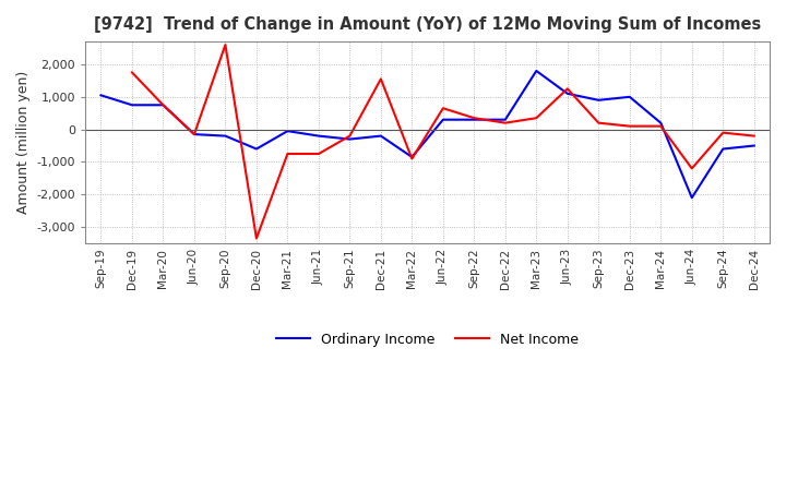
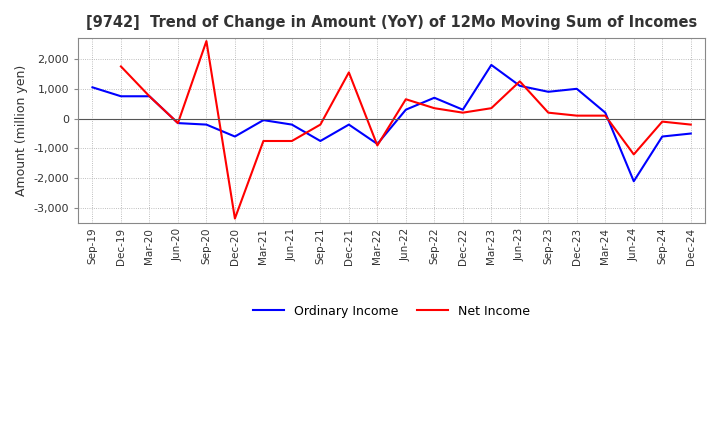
Ordinary Income/Sep-21: -300 -> -750
Ordinary Income/Sep-22: 300 -> 700
